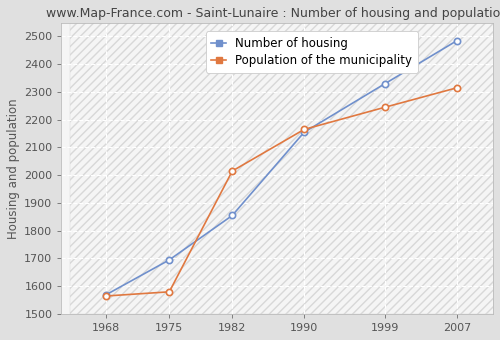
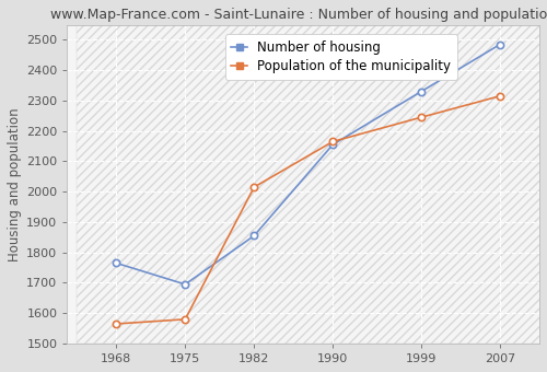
Number of housing/1968: 1570 -> 1765
